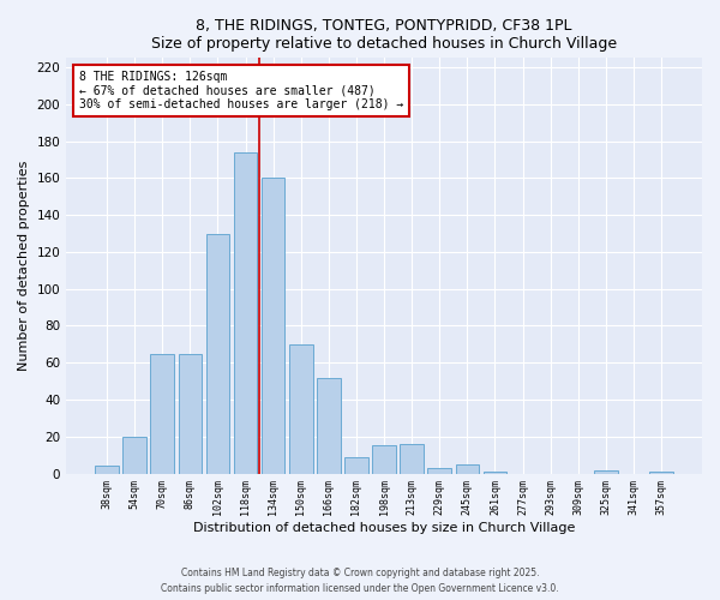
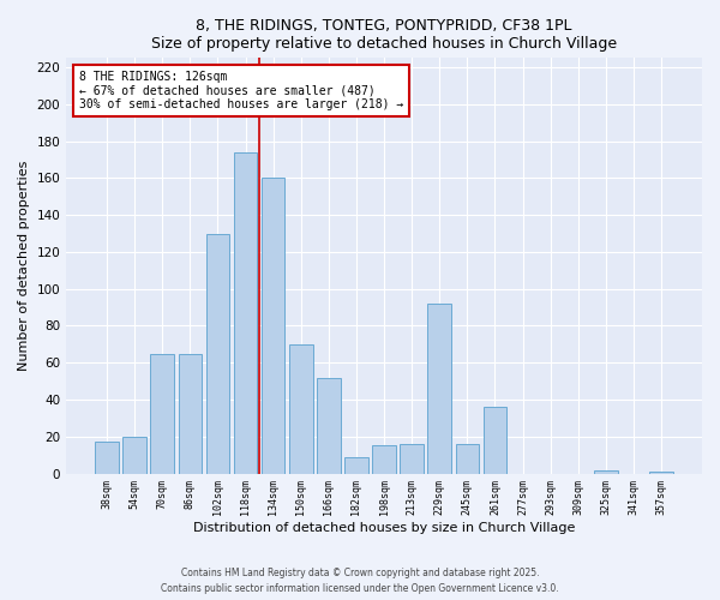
38sqm: 4 -> 17
229sqm: 3 -> 92
245sqm: 5 -> 16
261sqm: 1 -> 36
